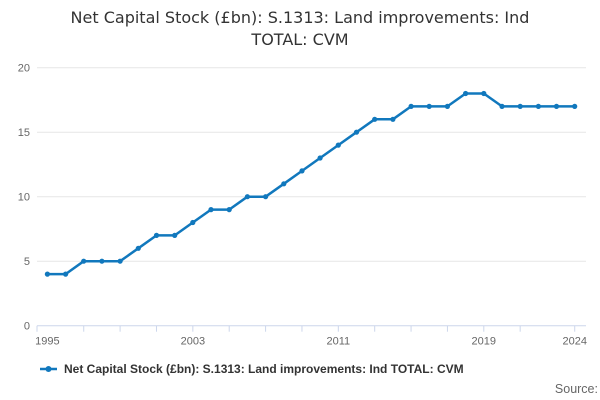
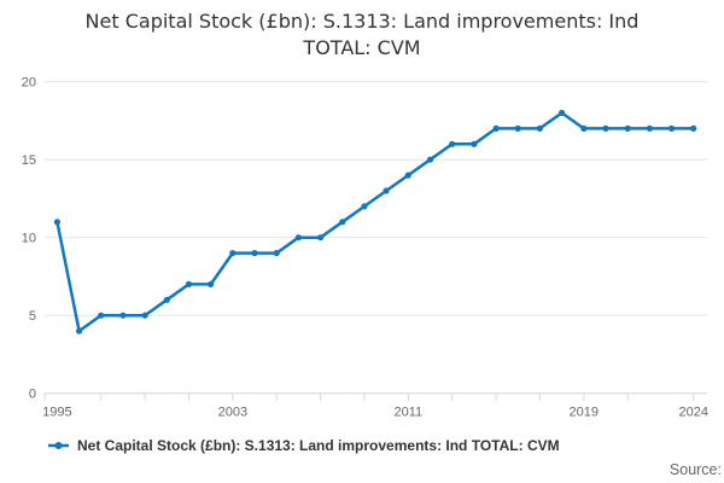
1995: 4 -> 11
2003: 8 -> 9
2019: 18 -> 17
